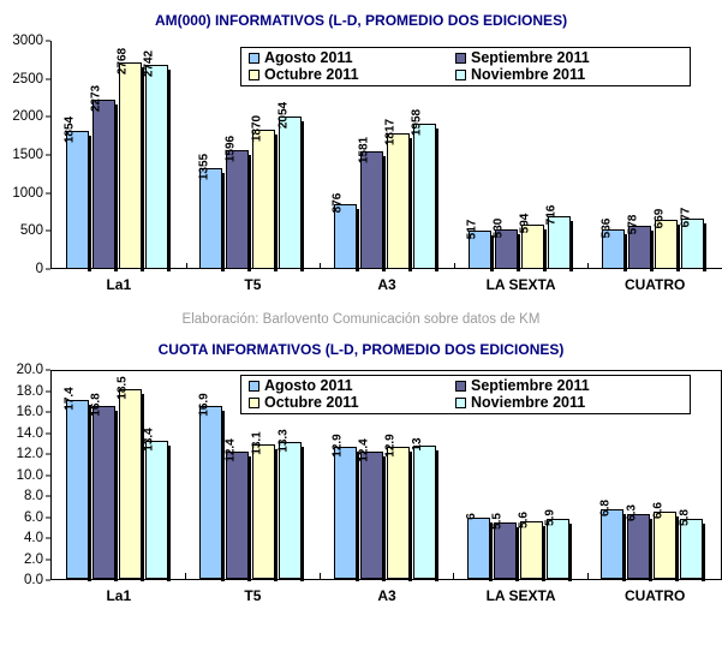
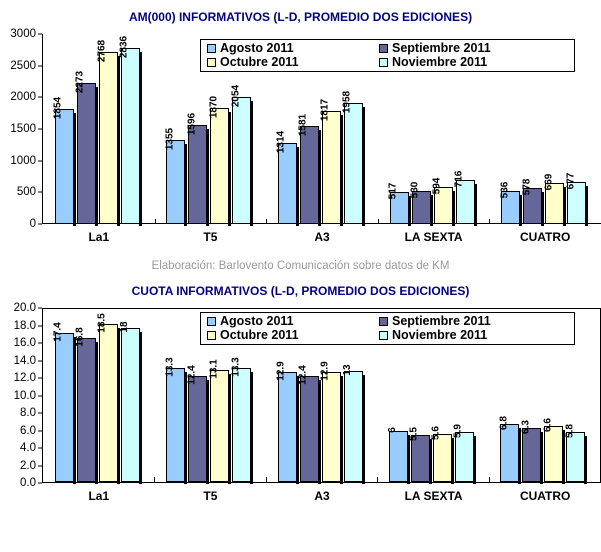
AM(000) INFORMATIVOS (L-D, PROMEDIO DOS EDICIONES)/Noviembre 2011/La1: 2742 -> 2836
AM(000) INFORMATIVOS (L-D, PROMEDIO DOS EDICIONES)/Agosto 2011/A3: 876 -> 1314
CUOTA INFORMATIVOS (L-D, PROMEDIO DOS EDICIONES)/Noviembre 2011/La1: 13.4 -> 18
CUOTA INFORMATIVOS (L-D, PROMEDIO DOS EDICIONES)/Agosto 2011/T5: 16.9 -> 13.3
